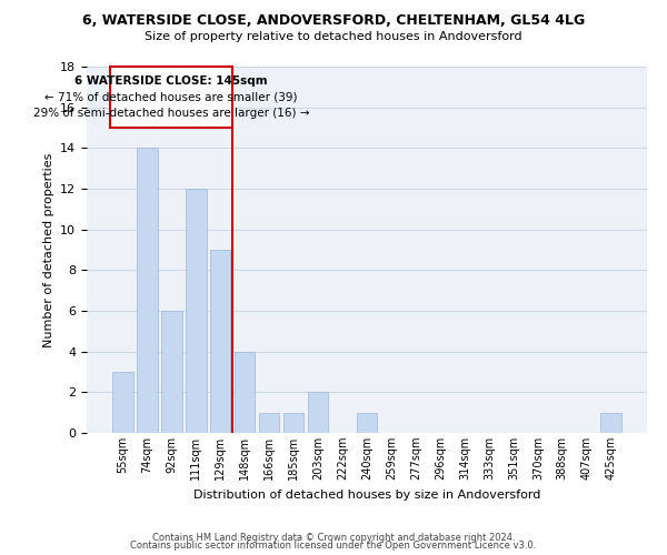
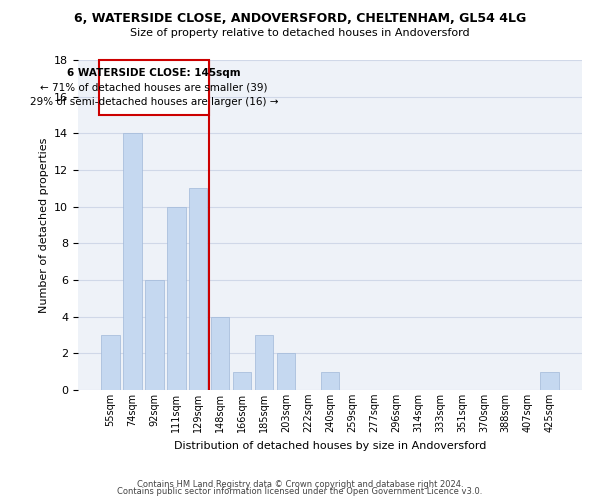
111sqm: 12 -> 10
129sqm: 9 -> 11
185sqm: 1 -> 3
